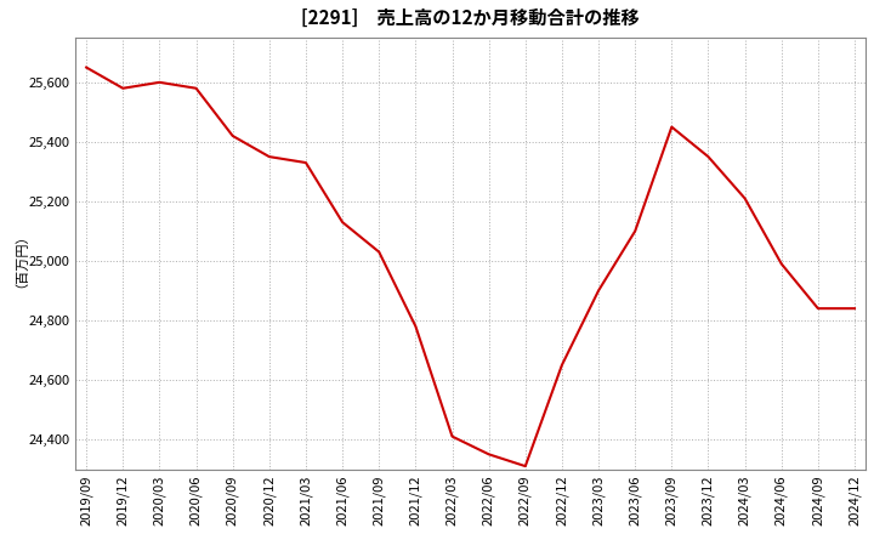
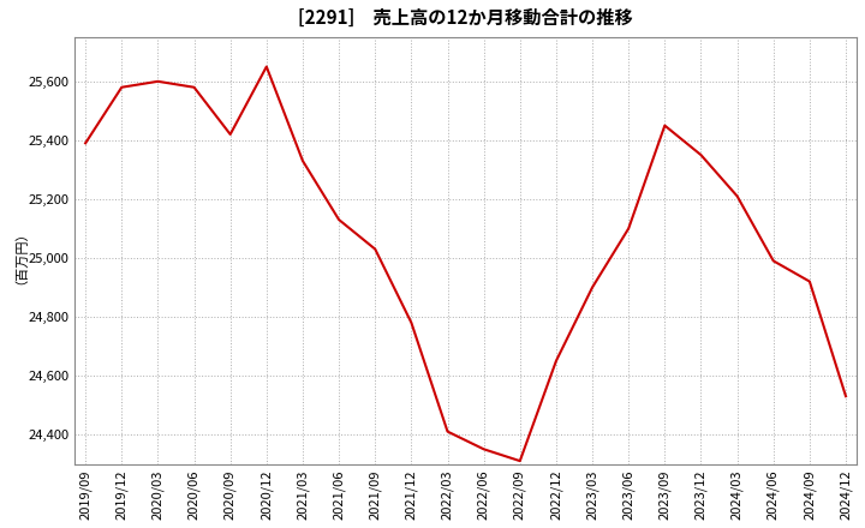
2019/09: 25,650 -> 25,390
2020/12: 25,350 -> 25,650
2024/09: 24,840 -> 24,920
2024/12: 24,840 -> 24,530
